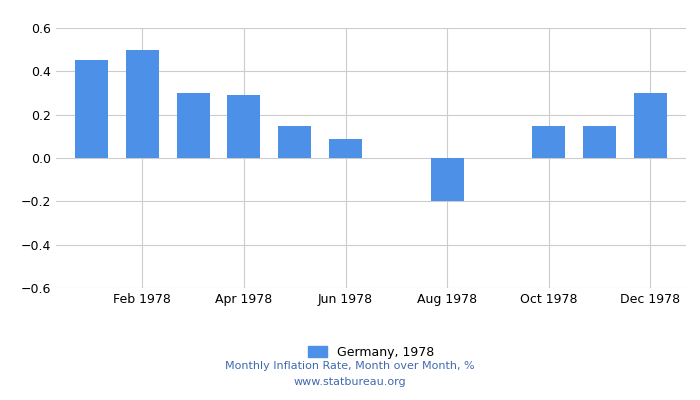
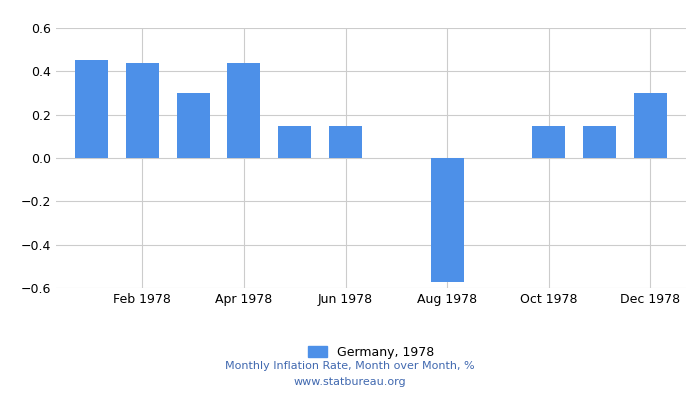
Feb 1978: 0.50 -> 0.44
Apr 1978: 0.29 -> 0.44
Jun 1978: 0.09 -> 0.15
Aug 1978: -0.20 -> -0.57
